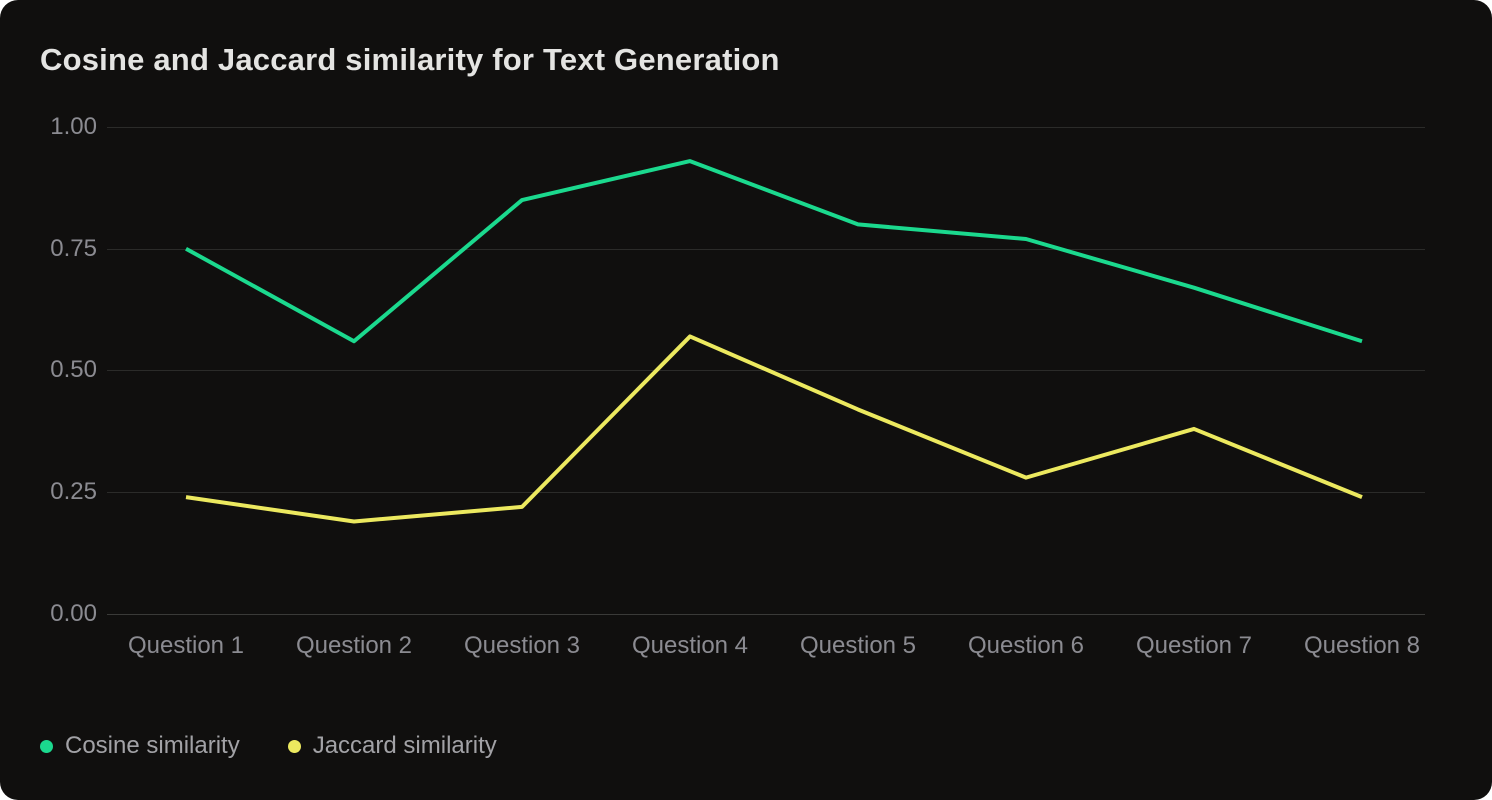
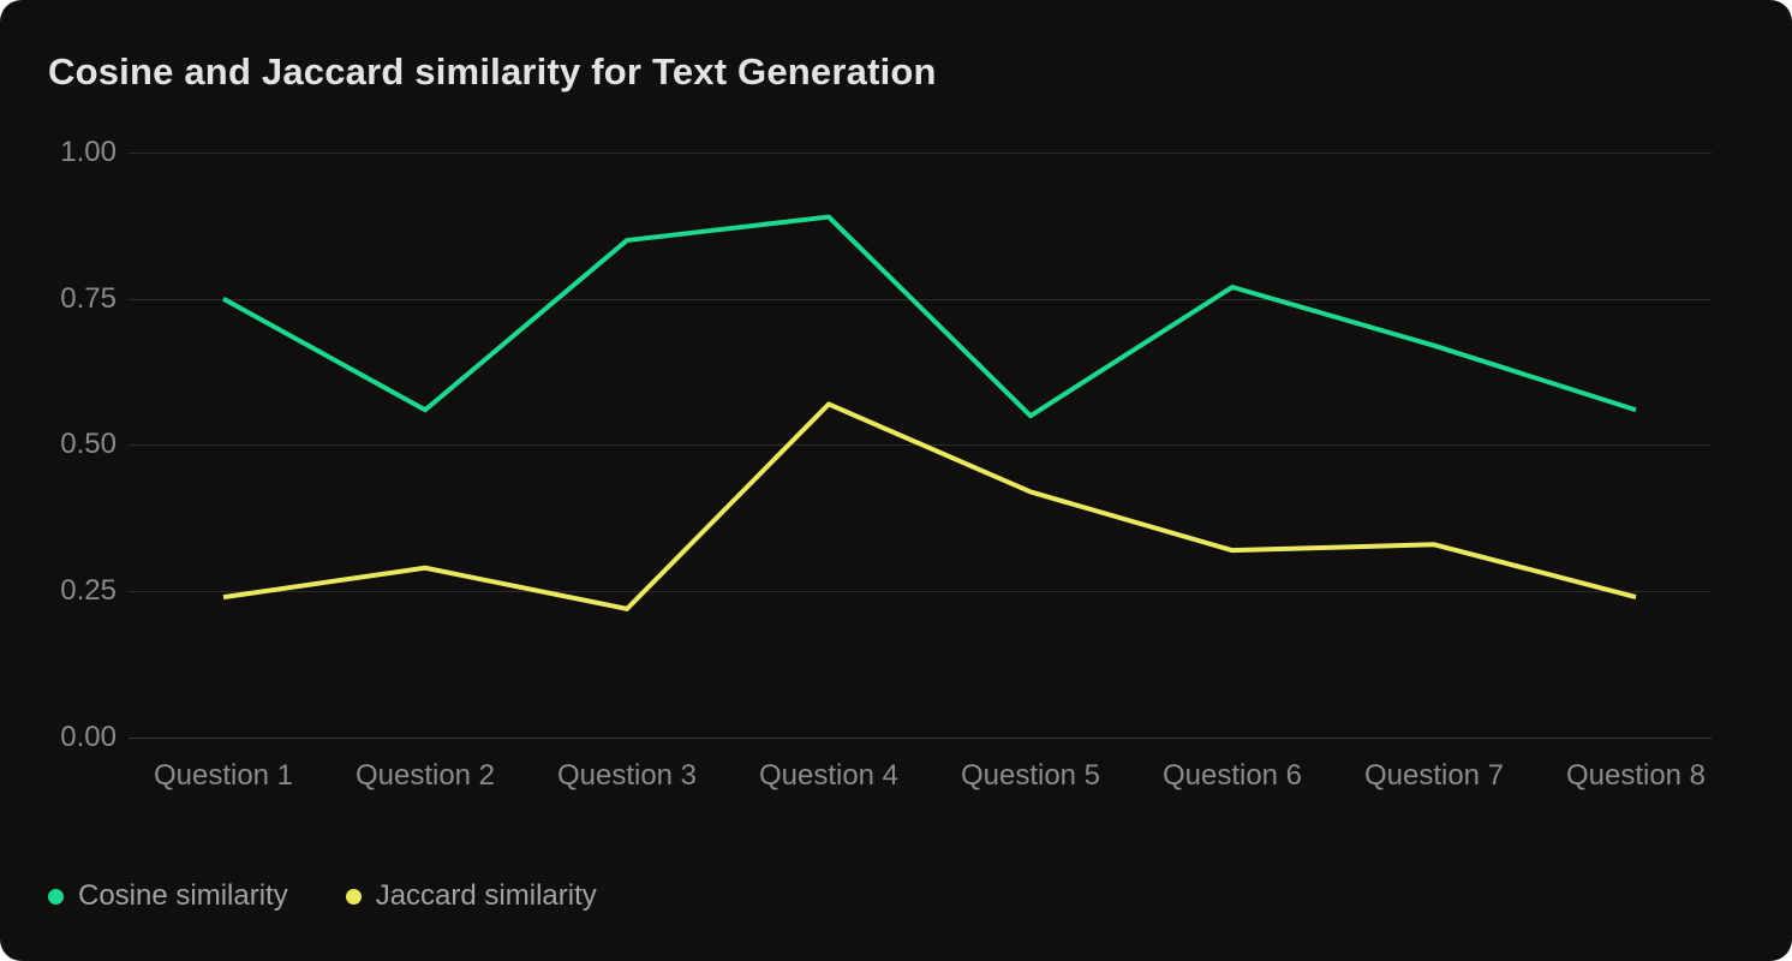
Jaccard similarity/Question 2: 0.19 -> 0.29
Cosine similarity/Question 4: 0.93 -> 0.89
Cosine similarity/Question 5: 0.80 -> 0.55
Jaccard similarity/Question 6: 0.28 -> 0.32
Jaccard similarity/Question 7: 0.38 -> 0.33
